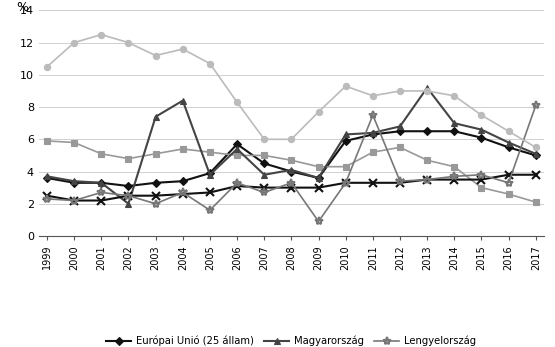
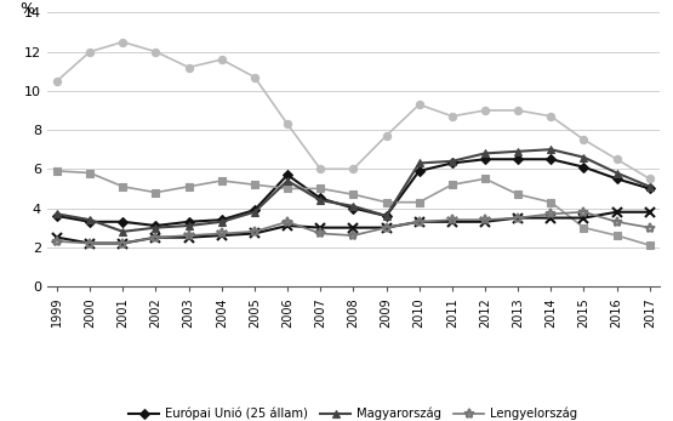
Magyarország/2001: 3.3 -> 2.8
Lengyelország/2001: 2.7 -> 2.2
Magyarország/2002: 2.0 -> 3.0
Magyarország/2003: 7.4 -> 3.1
Lengyelország/2003: 2.0 -> 2.6
Magyarország/2004: 8.4 -> 3.3
Lengyelország/2005: 1.6 -> 2.8
Magyarország/2007: 3.8 -> 4.4
Lengyelország/2008: 3.3 -> 2.6
Lengyelország/2009: 0.9 -> 3.0
Lengyelország/2011: 7.5 -> 3.4
Magyarország/2013: 9.2 -> 6.9
Lengyelország/2017: 8.1 -> 3.0
